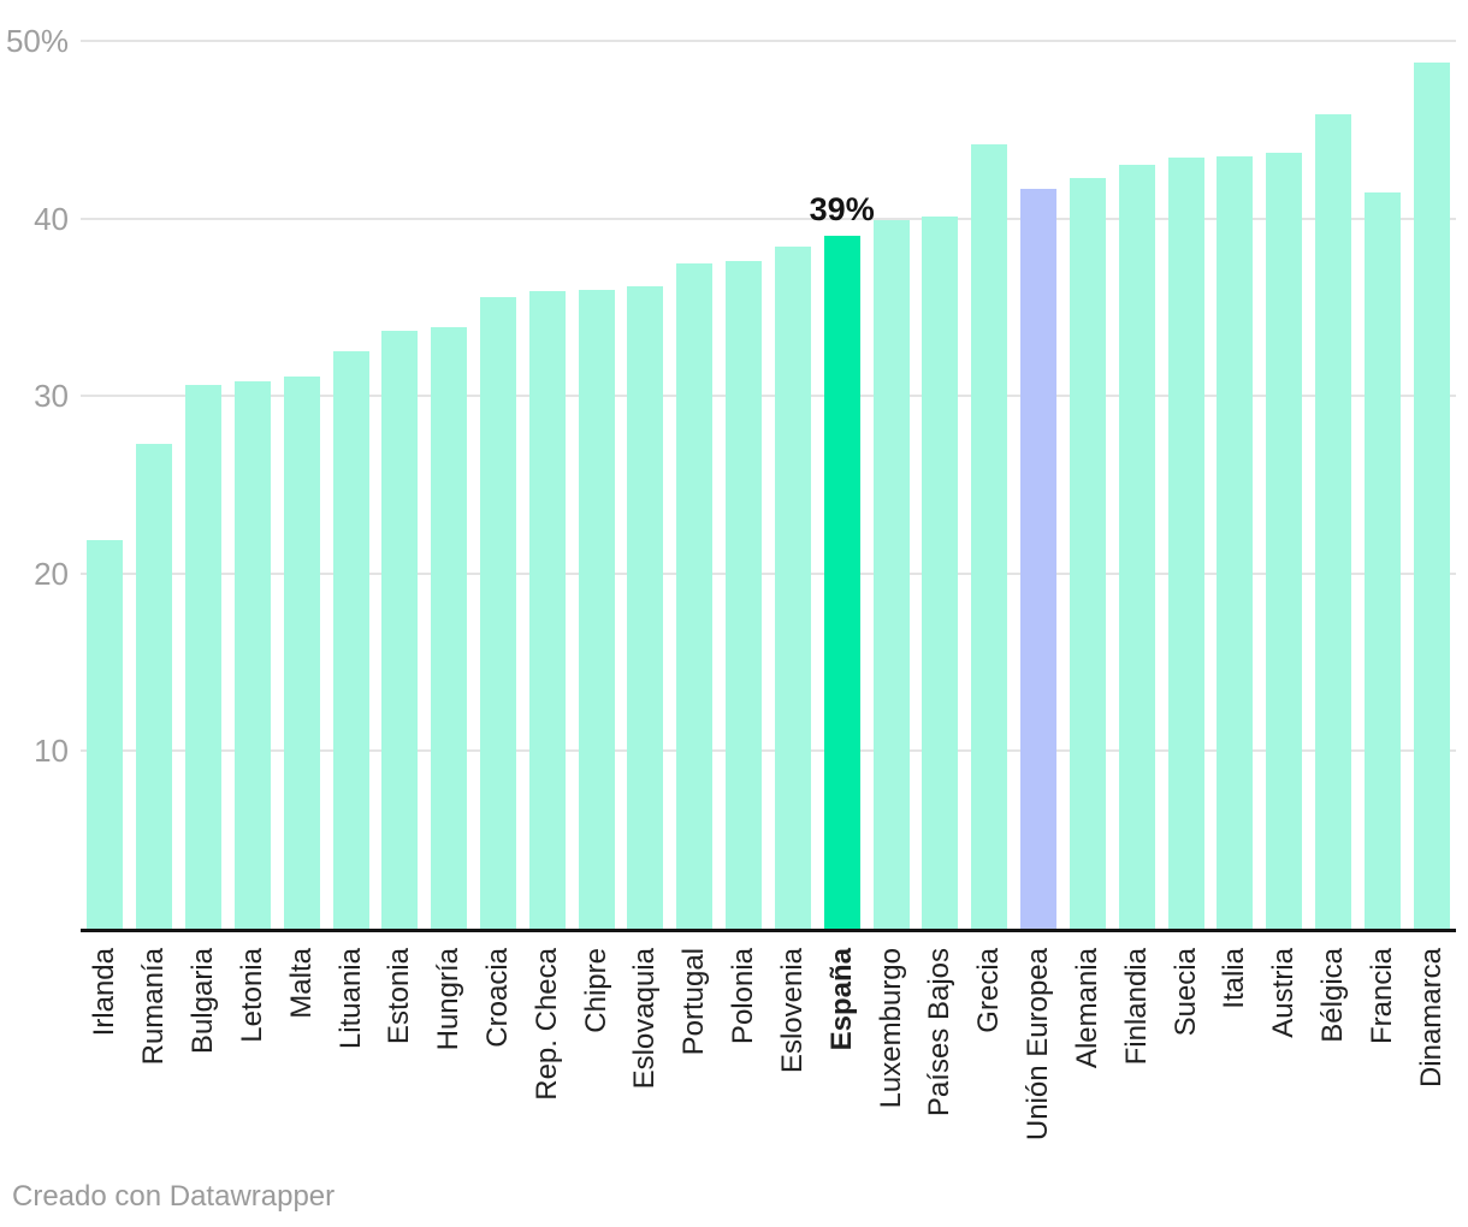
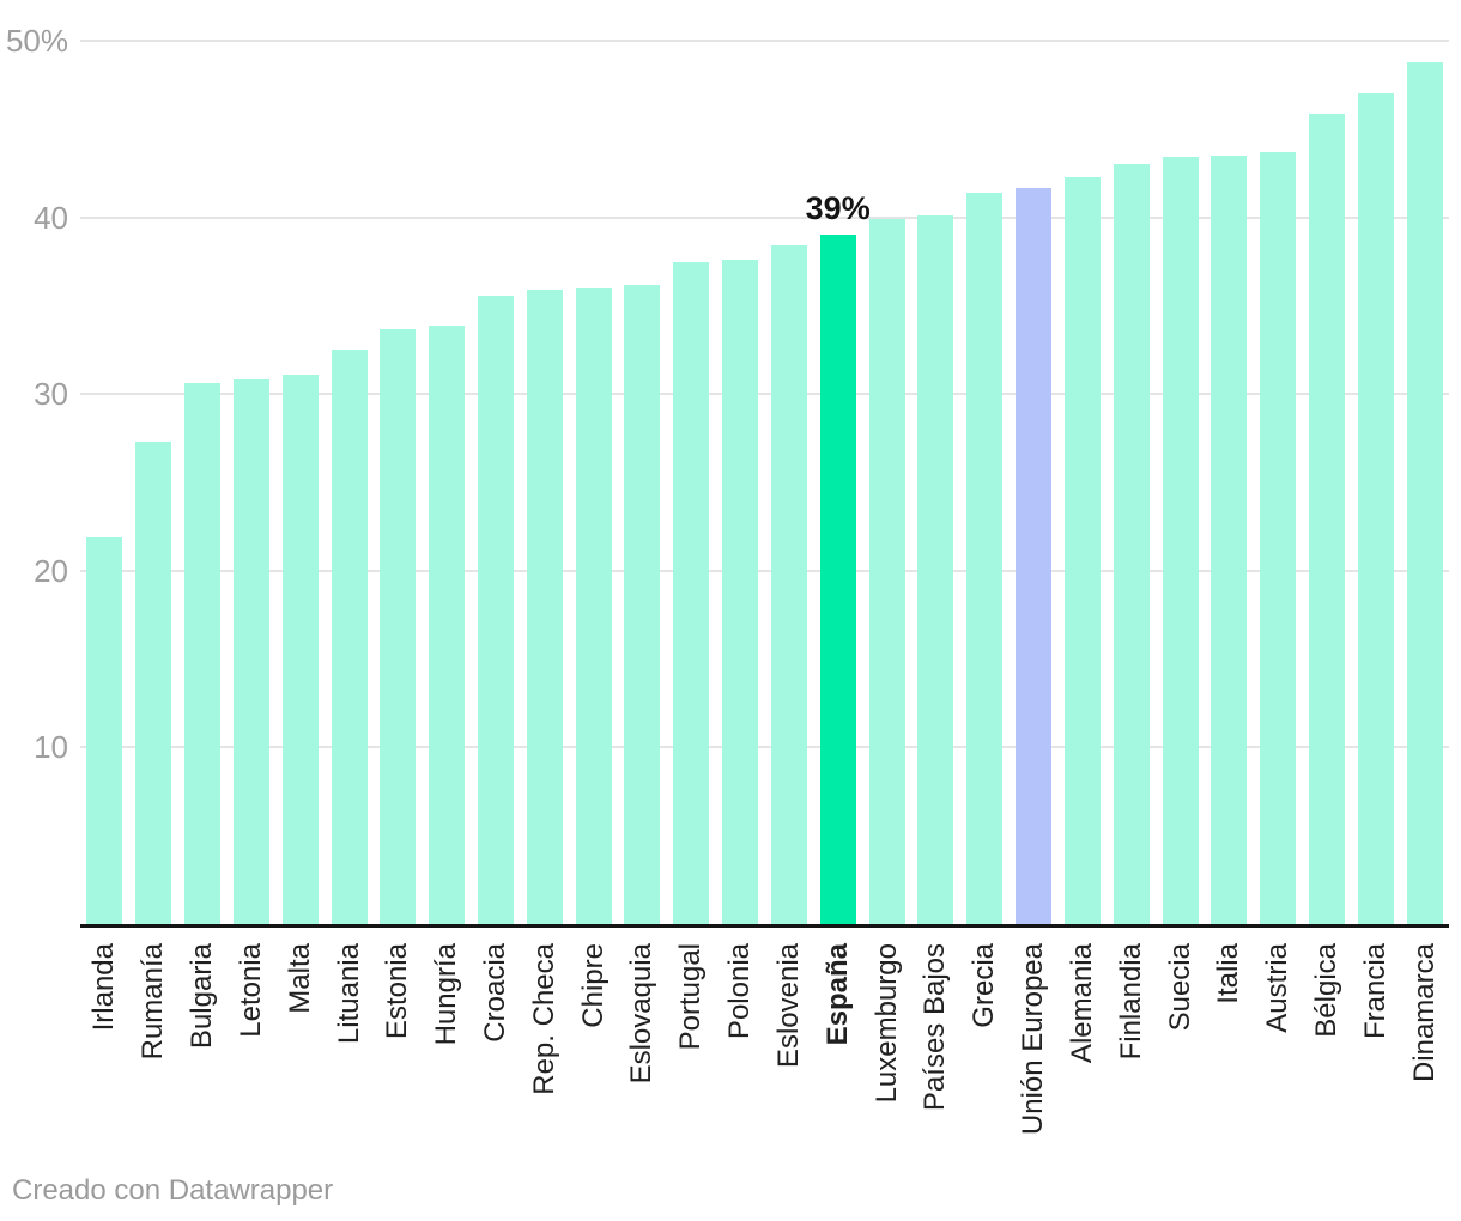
Grecia: 44.2% -> 41.4%
Francia: 41.5% -> 47.0%
